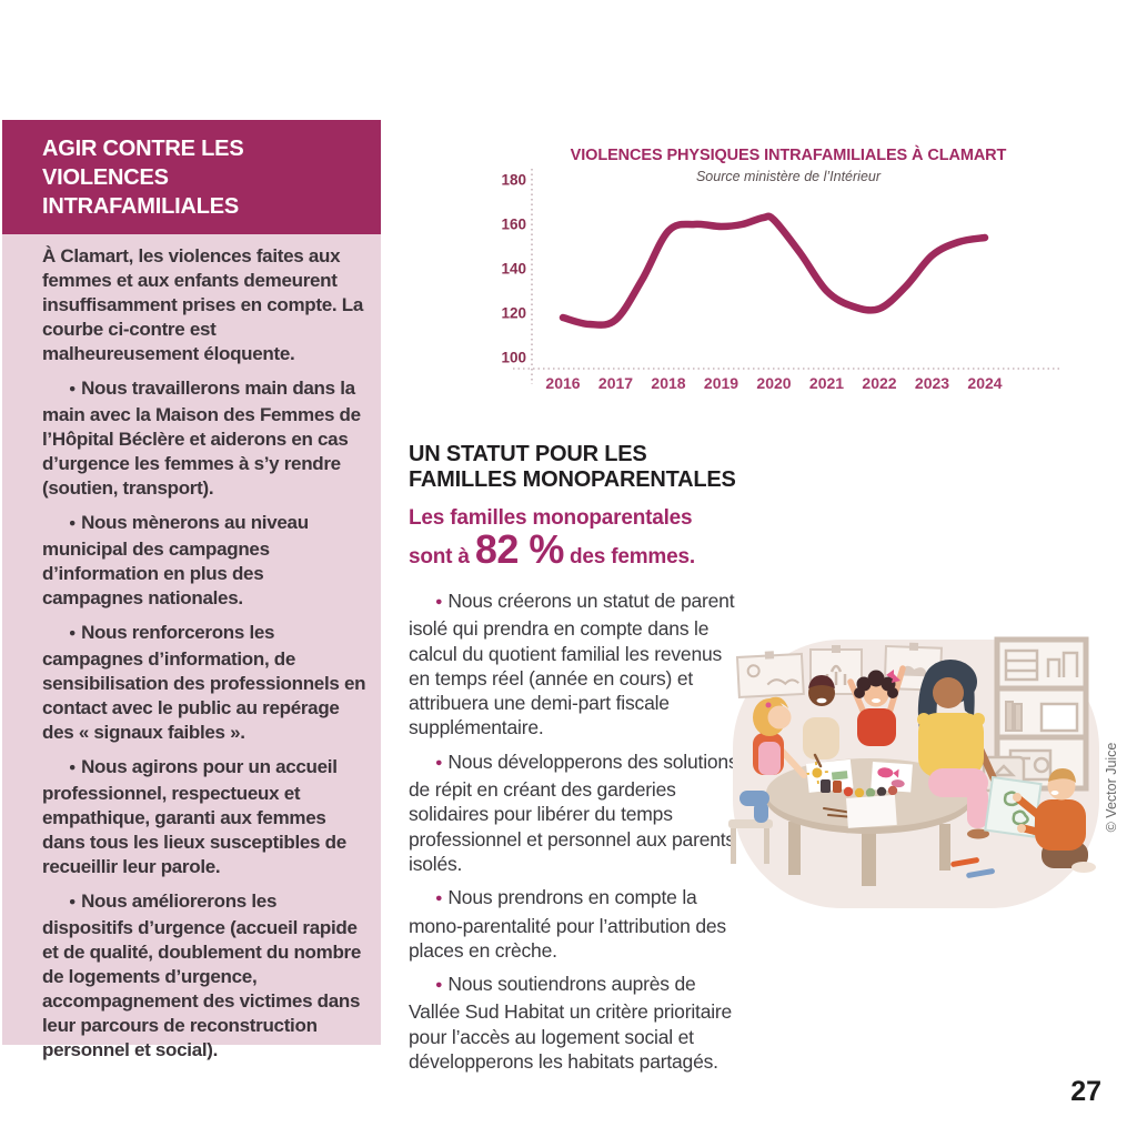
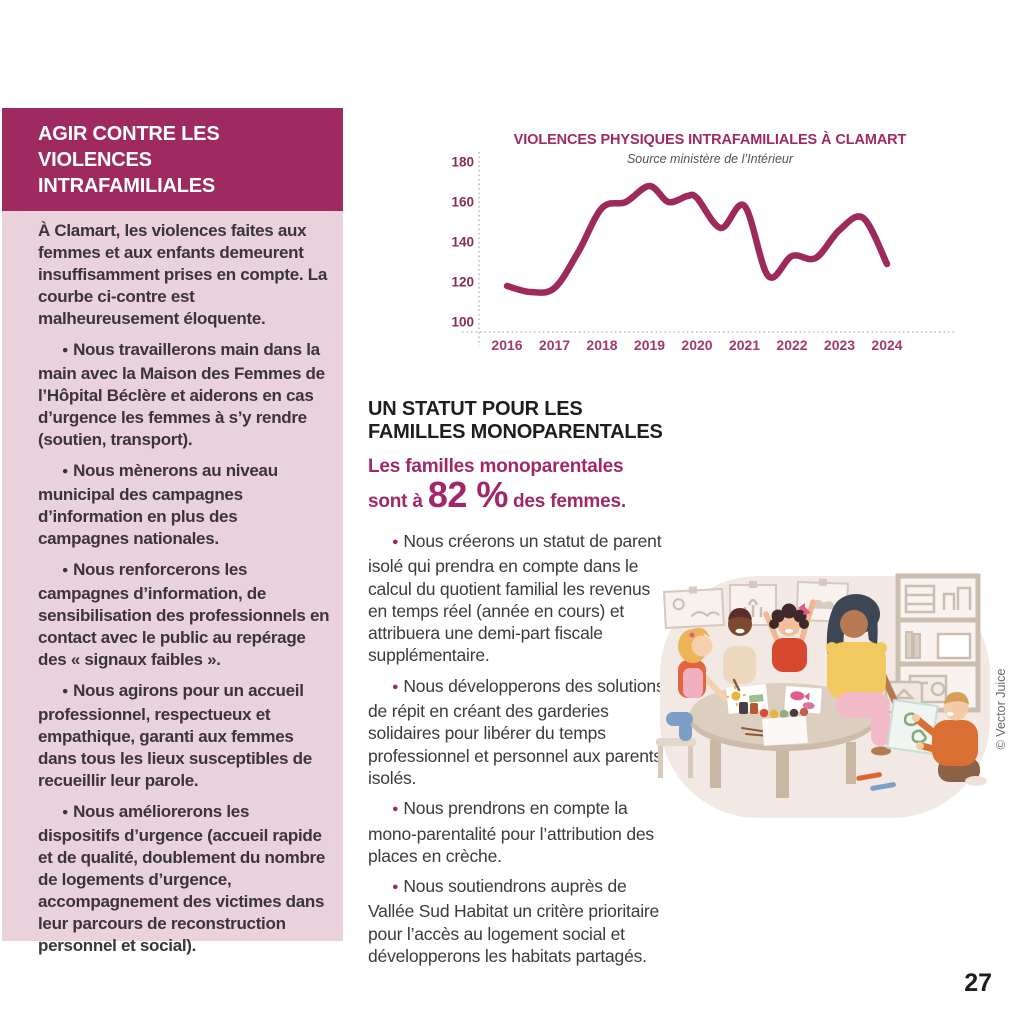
2019: 159 -> 168
2021: 130 -> 158
2022: 122 -> 133
2024: 154 -> 129
